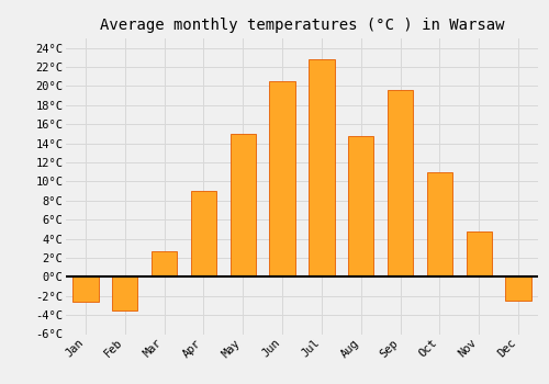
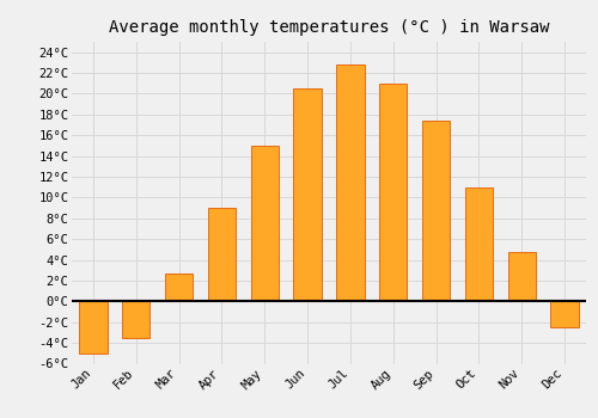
Jan: -2.6°C -> -5.0°C
Aug: 14.8°C -> 21.0°C
Sep: 19.6°C -> 17.4°C
